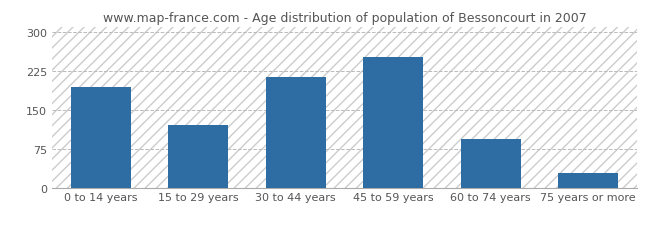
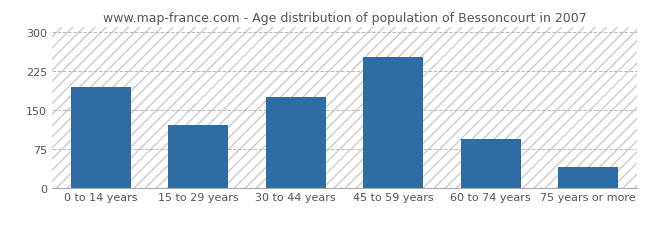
30 to 44 years: 213 -> 174
75 years or more: 28 -> 40
